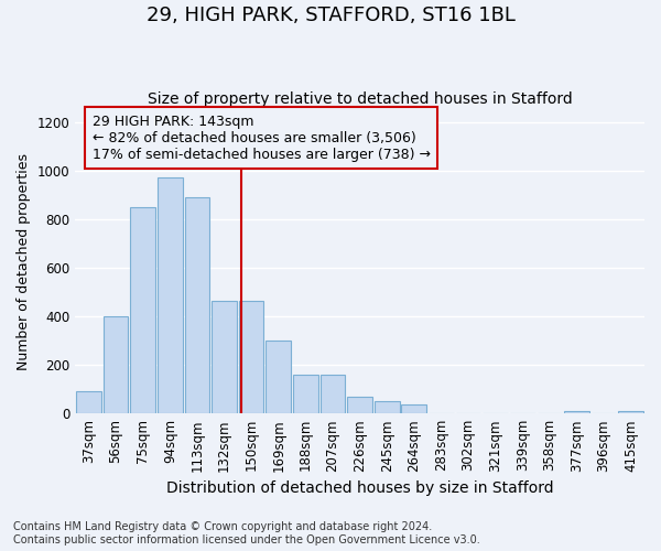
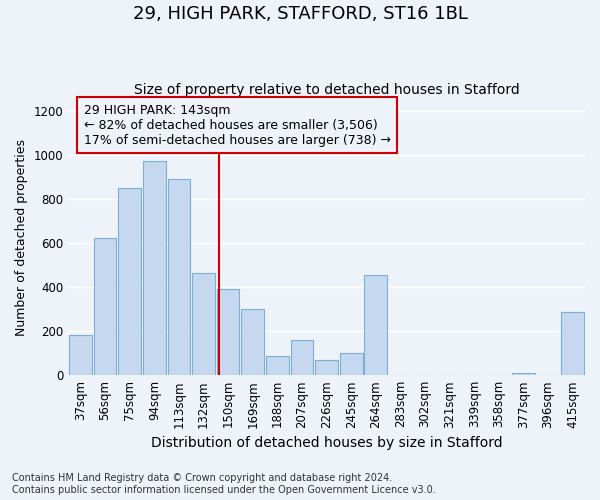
37sqm: 90 -> 180
56sqm: 398 -> 620
150sqm: 463 -> 390
188sqm: 160 -> 85
245sqm: 50 -> 100
264sqm: 35 -> 455
415sqm: 12 -> 285
